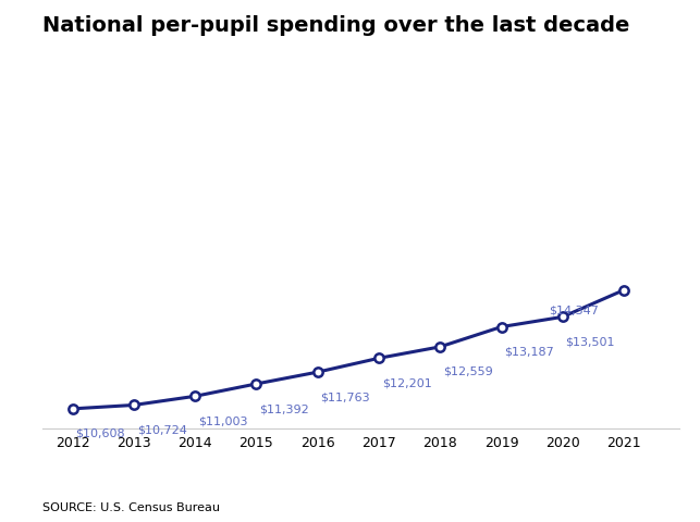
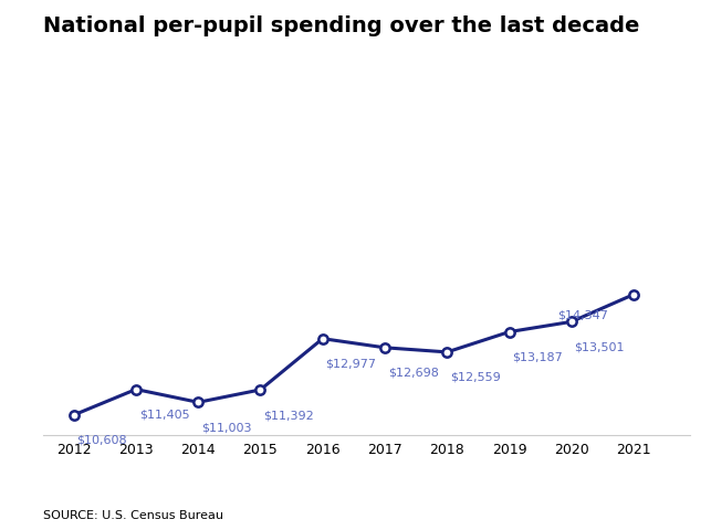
2013: $10,724 -> $11,405
2016: $11,763 -> $12,977
2017: $12,201 -> $12,698
